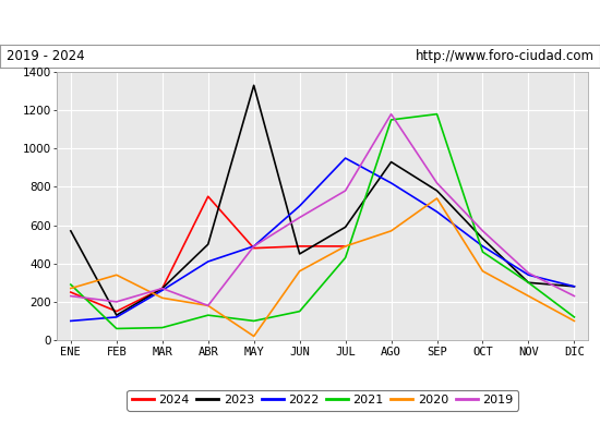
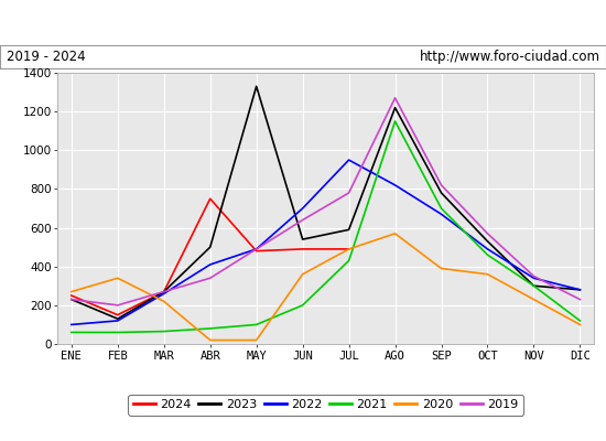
2023/ENE: 570 -> 230
2021/ENE: 290 -> 60
2021/ABR: 130 -> 80
2020/ABR: 180 -> 20
2019/ABR: 180 -> 340
2023/JUN: 450 -> 540
2021/JUN: 150 -> 200
2023/AGO: 930 -> 1220
2019/AGO: 1180 -> 1270
2021/SEP: 1180 -> 700
2020/SEP: 740 -> 390
